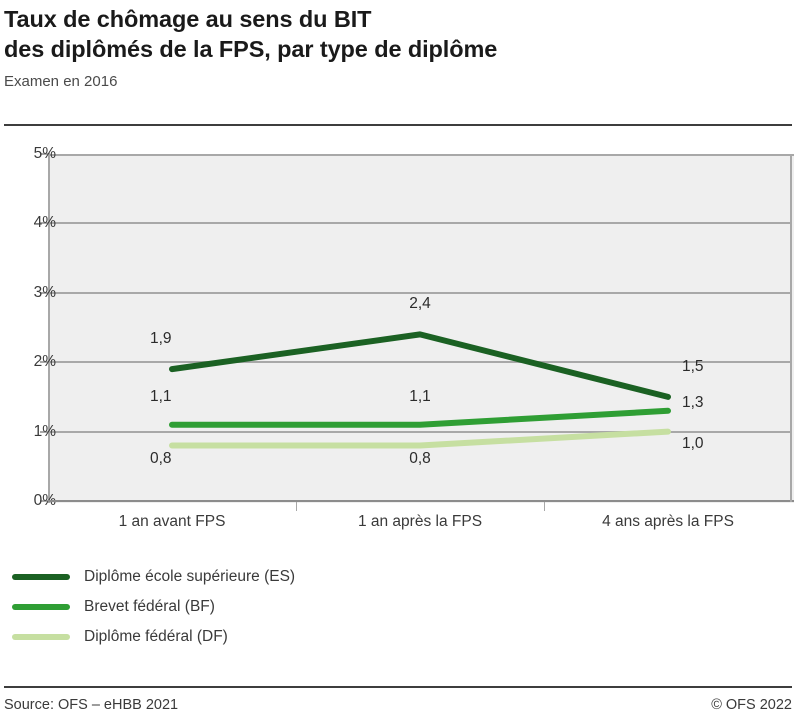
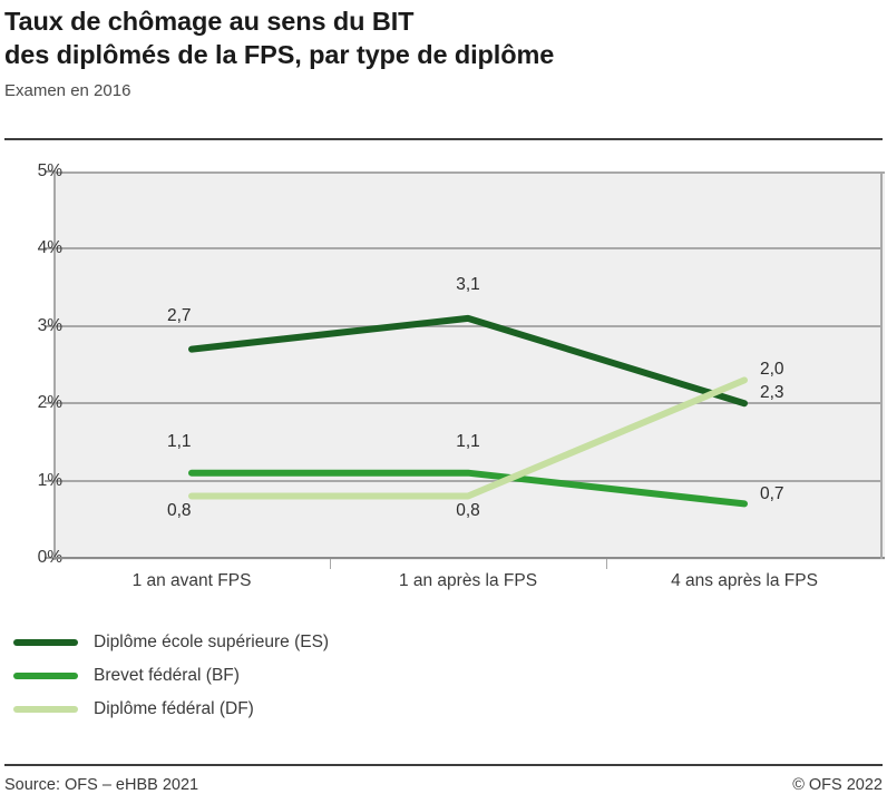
Diplôme école supérieure (ES)/1 an avant FPS: 1,9 -> 2,7
Diplôme école supérieure (ES)/1 an après la FPS: 2,4 -> 3,1
Diplôme école supérieure (ES)/4 ans après la FPS: 1,5 -> 2,0
Brevet fédéral (BF)/4 ans après la FPS: 1,3 -> 0,7
Diplôme fédéral (DF)/4 ans après la FPS: 1,0 -> 2,3
